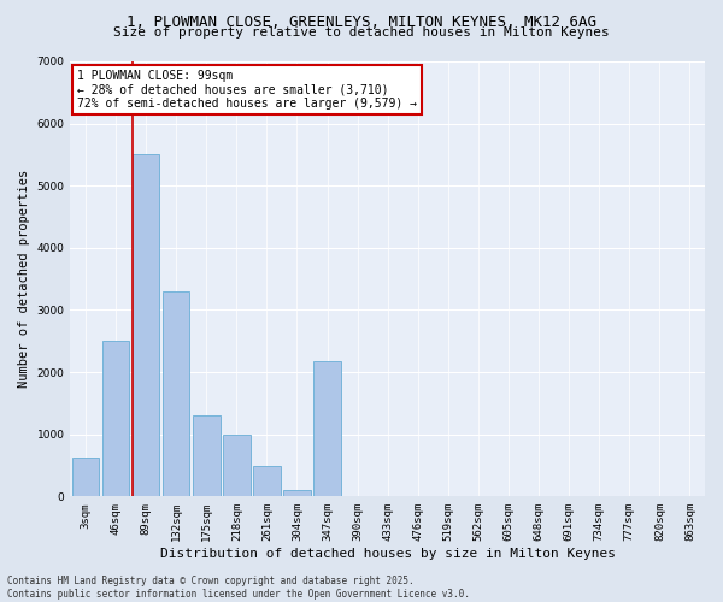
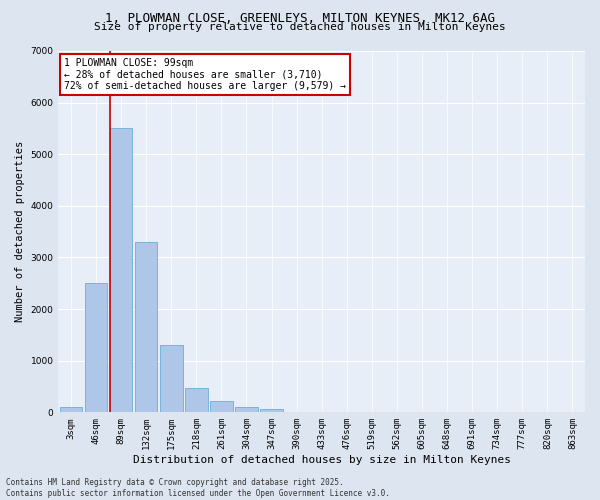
3sqm: 620 -> 100
218sqm: 1000 -> 480
261sqm: 500 -> 220
347sqm: 2180 -> 60
